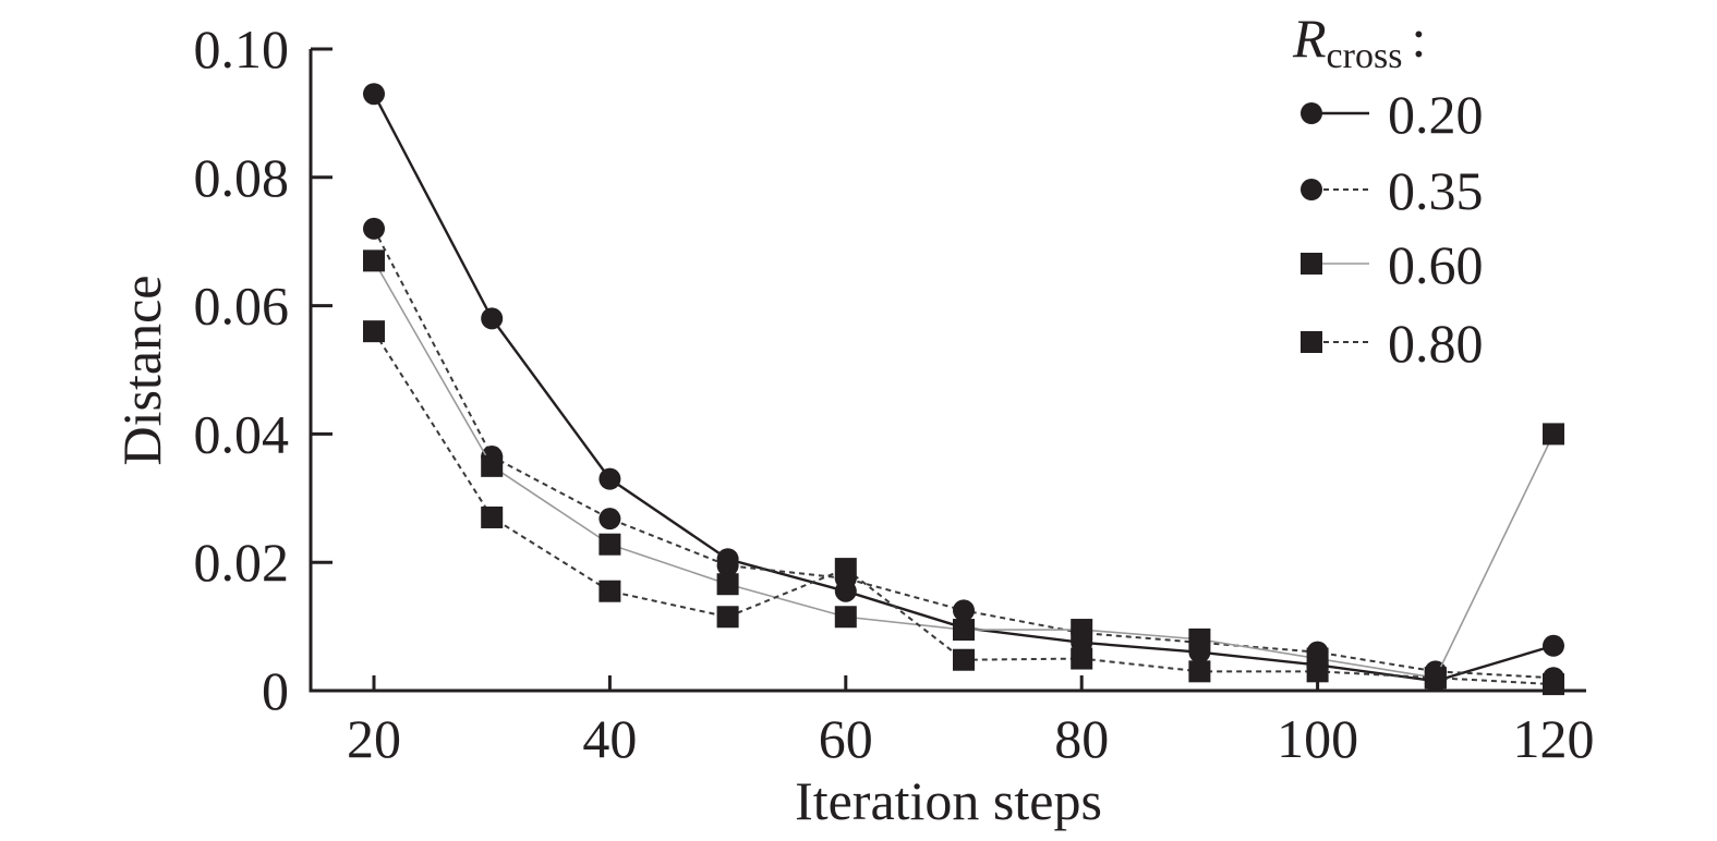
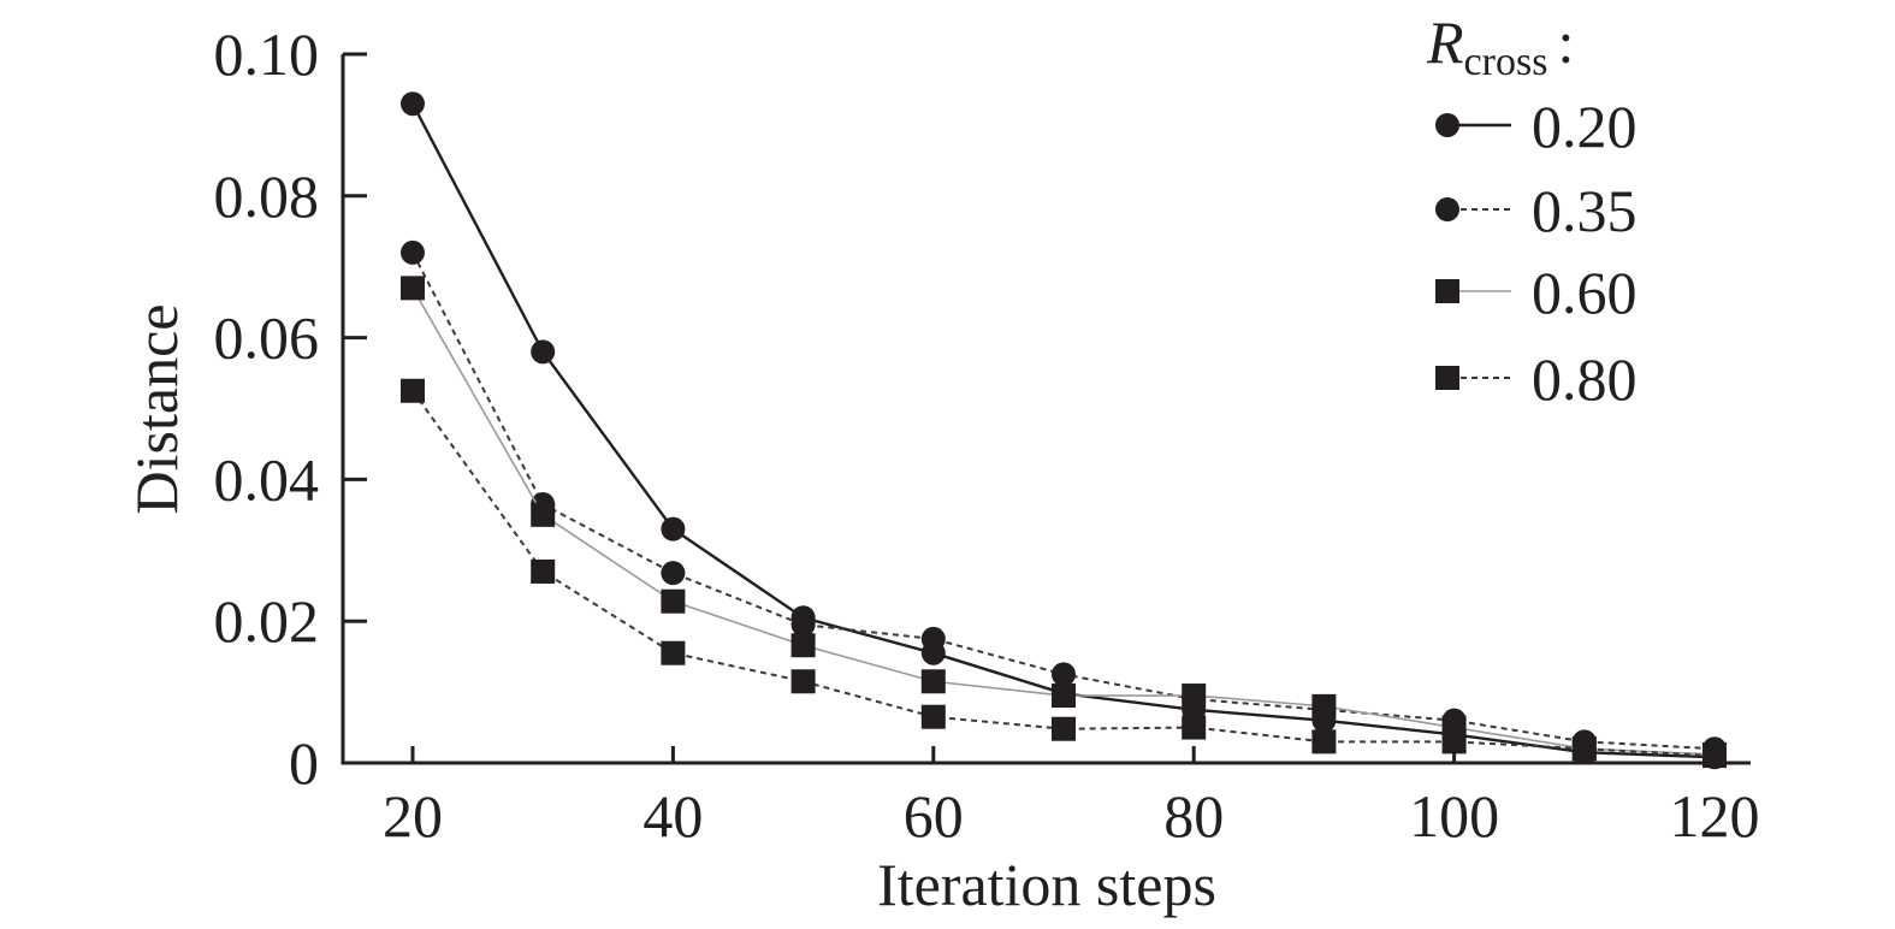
0.80/20: 0.056 -> 0.052
0.80/60: 0.019 -> 0.006
0.20/120: 0.007 -> 0.001
0.60/120: 0.040 -> 0.001
